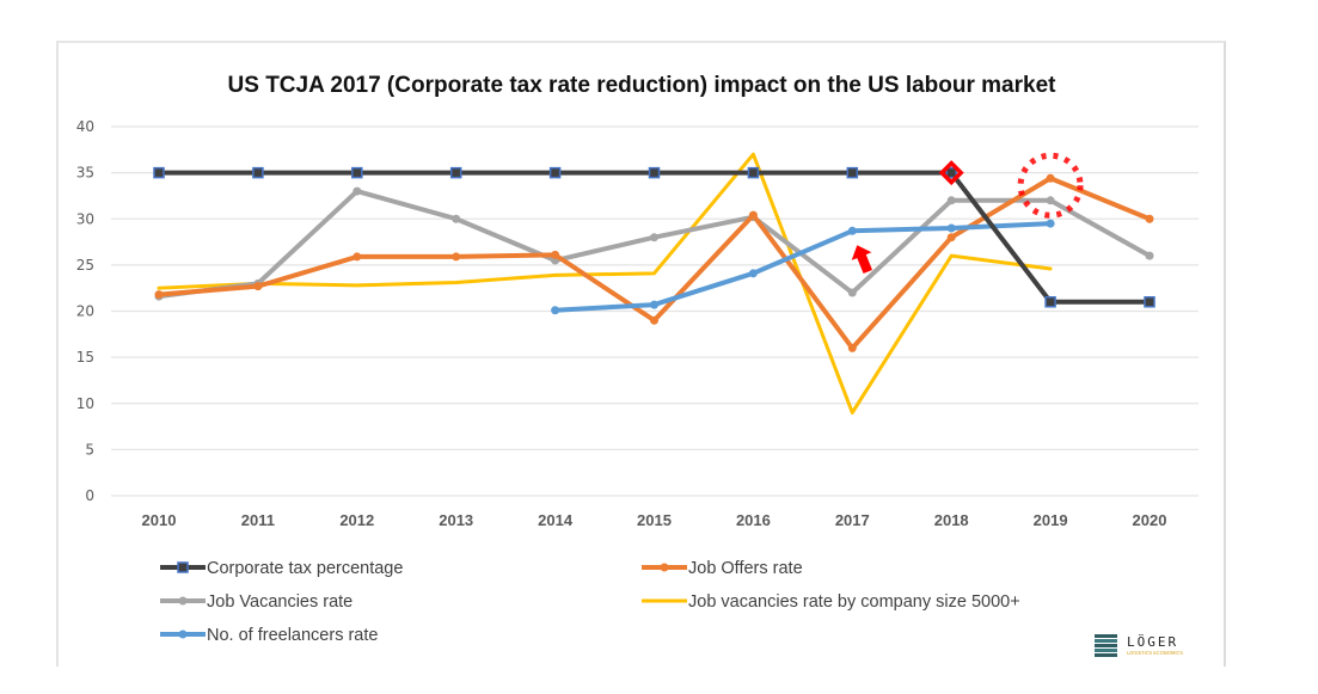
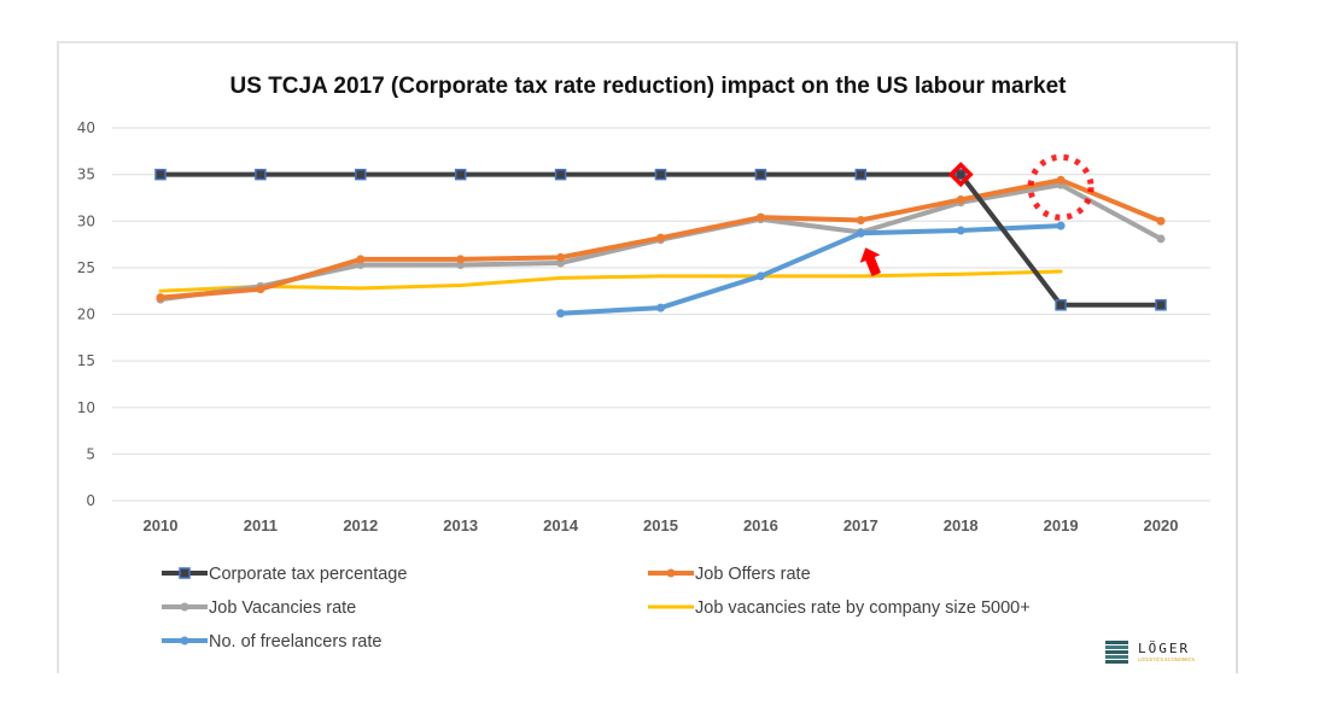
Job Vacancies rate/2012: 33 -> 25
Job Vacancies rate/2013: 30 -> 25
Job Offers rate/2015: 19 -> 28
Job vacancies rate by company size 5000+/2016: 37 -> 24
Job Offers rate/2017: 16 -> 30
Job Vacancies rate/2017: 22 -> 29
Job vacancies rate by company size 5000+/2017: 9 -> 24
Job Offers rate/2018: 28 -> 32
Job vacancies rate by company size 5000+/2018: 26 -> 24
Job Vacancies rate/2019: 32 -> 34
Job Vacancies rate/2020: 26 -> 28
